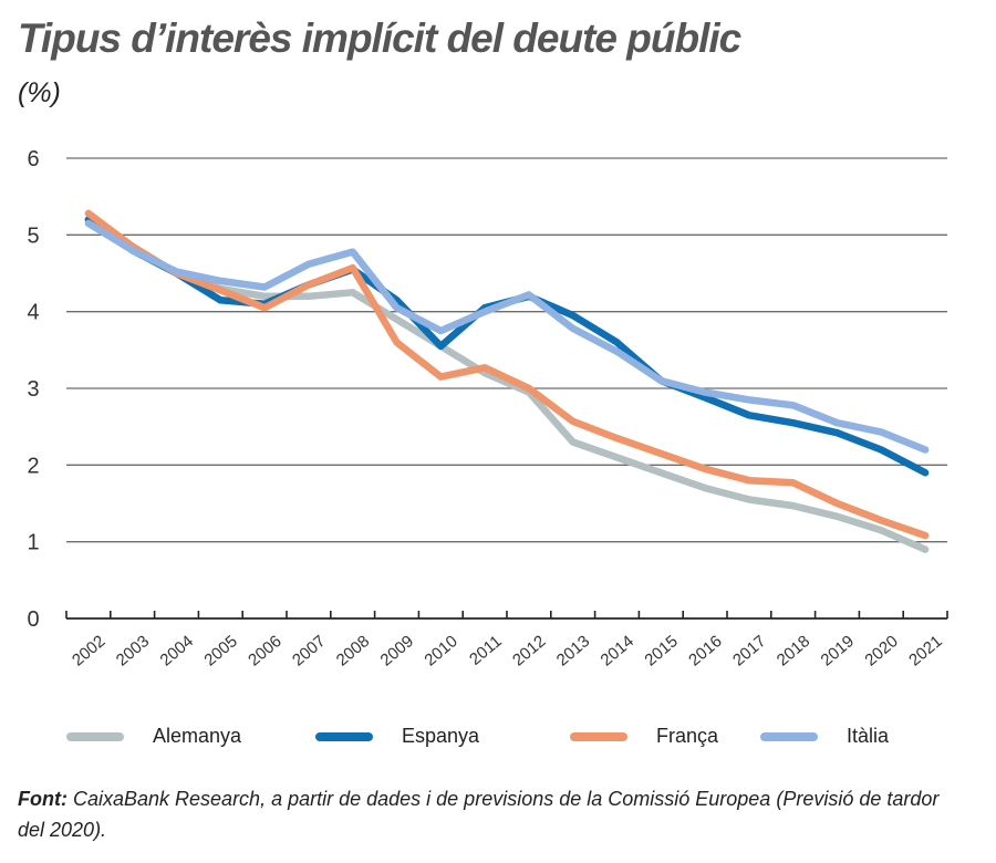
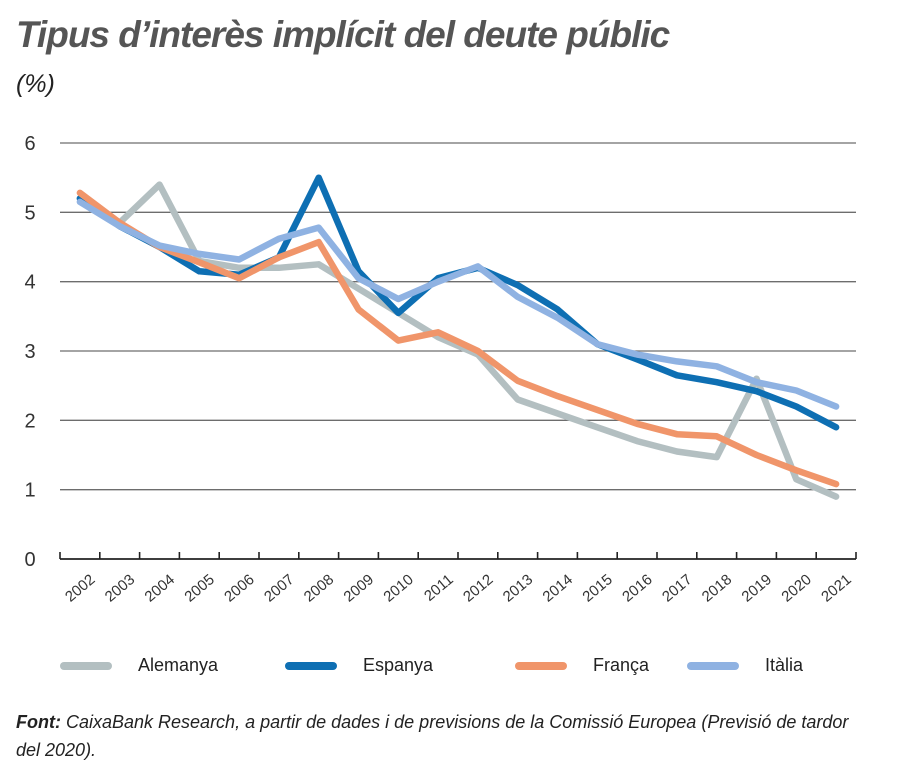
Alemanya/2004: 4.5 -> 5.4
Espanya/2008: 4.5 -> 5.5
Alemanya/2019: 1.3 -> 2.6
